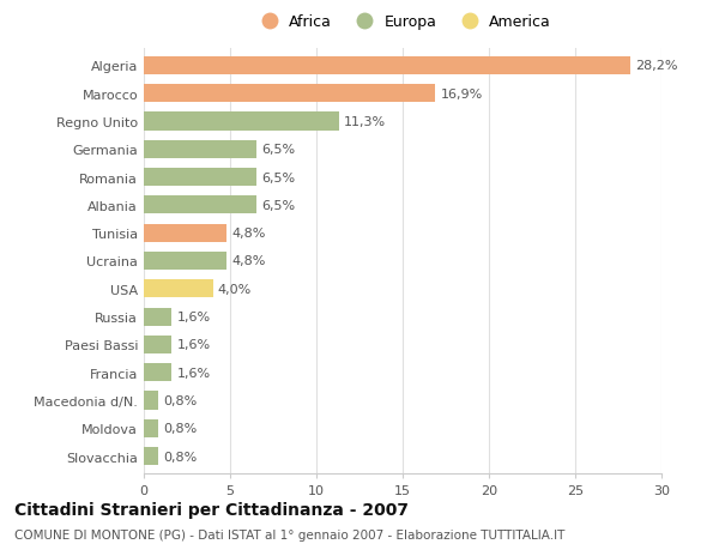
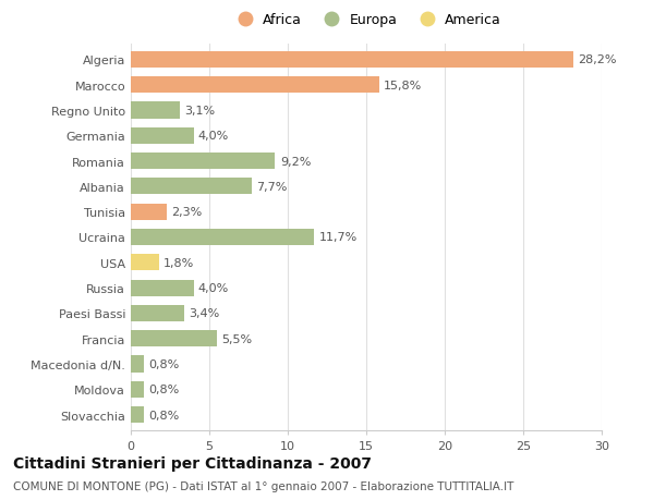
Marocco: 16,9% -> 15,8%
Regno Unito: 11,3% -> 3,1%
Germania: 6,5% -> 4,0%
Romania: 6,5% -> 9,2%
Albania: 6,5% -> 7,7%
Tunisia: 4,8% -> 2,3%
Ucraina: 4,8% -> 11,7%
USA: 4,0% -> 1,8%
Russia: 1,6% -> 4,0%
Paesi Bassi: 1,6% -> 3,4%
Francia: 1,6% -> 5,5%
